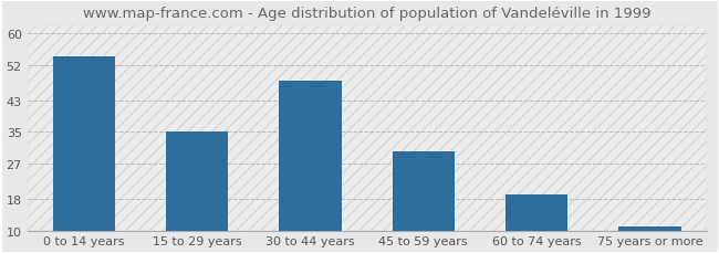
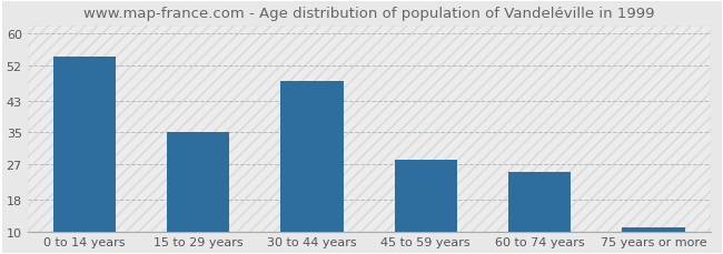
45 to 59 years: 30 -> 28
60 to 74 years: 19 -> 25
